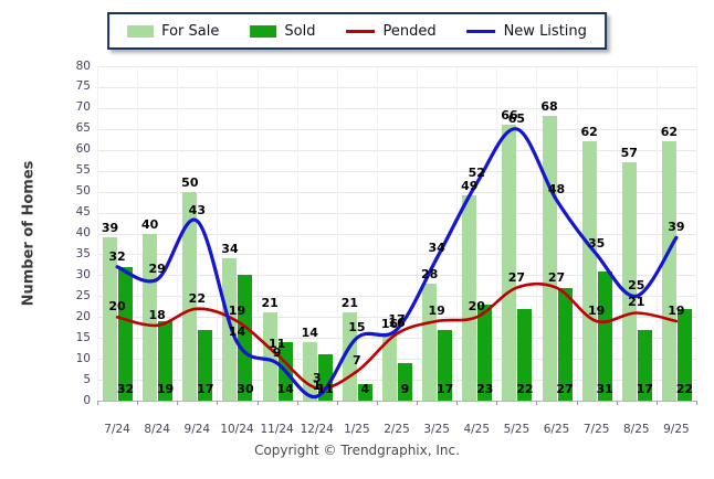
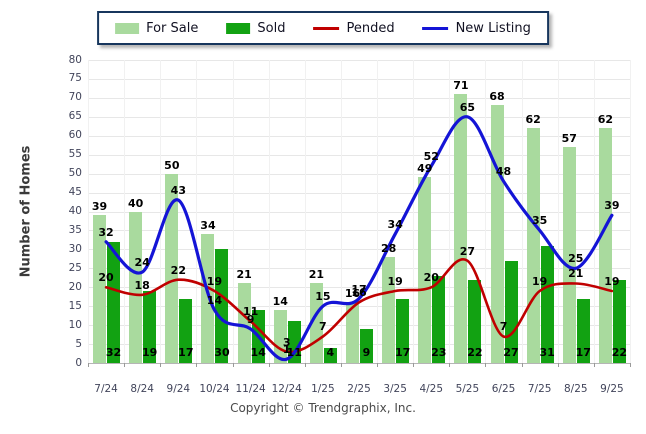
New Listing/8/24: 29 -> 24
For Sale/5/25: 66 -> 71
Pended/6/25: 27 -> 7
